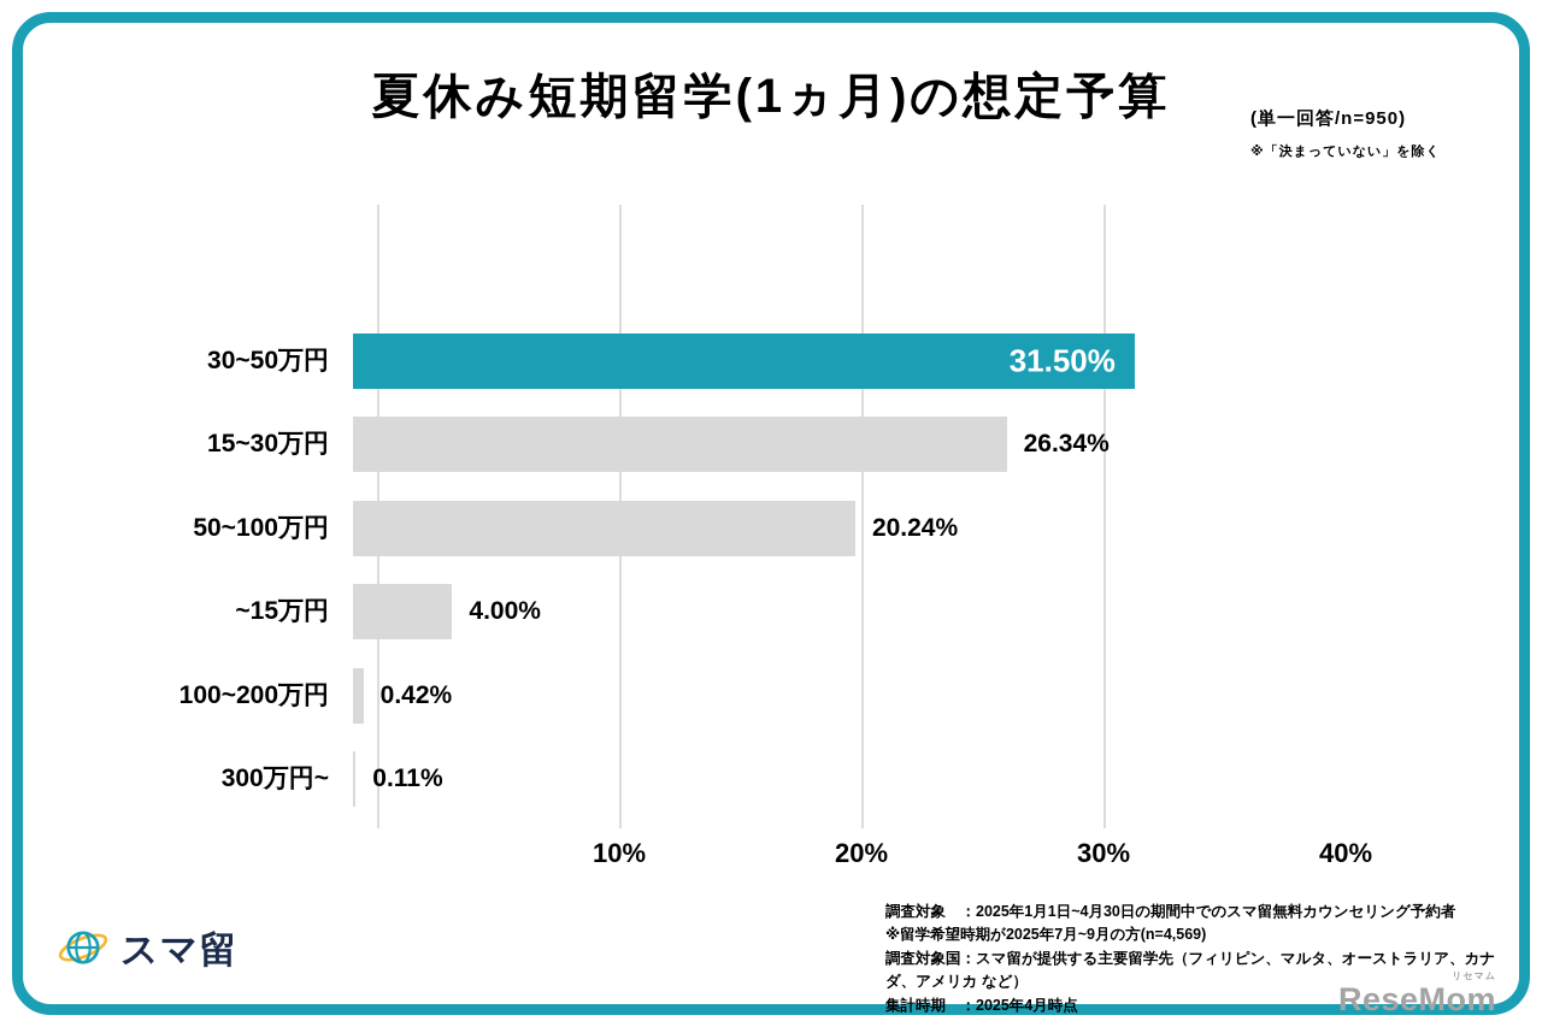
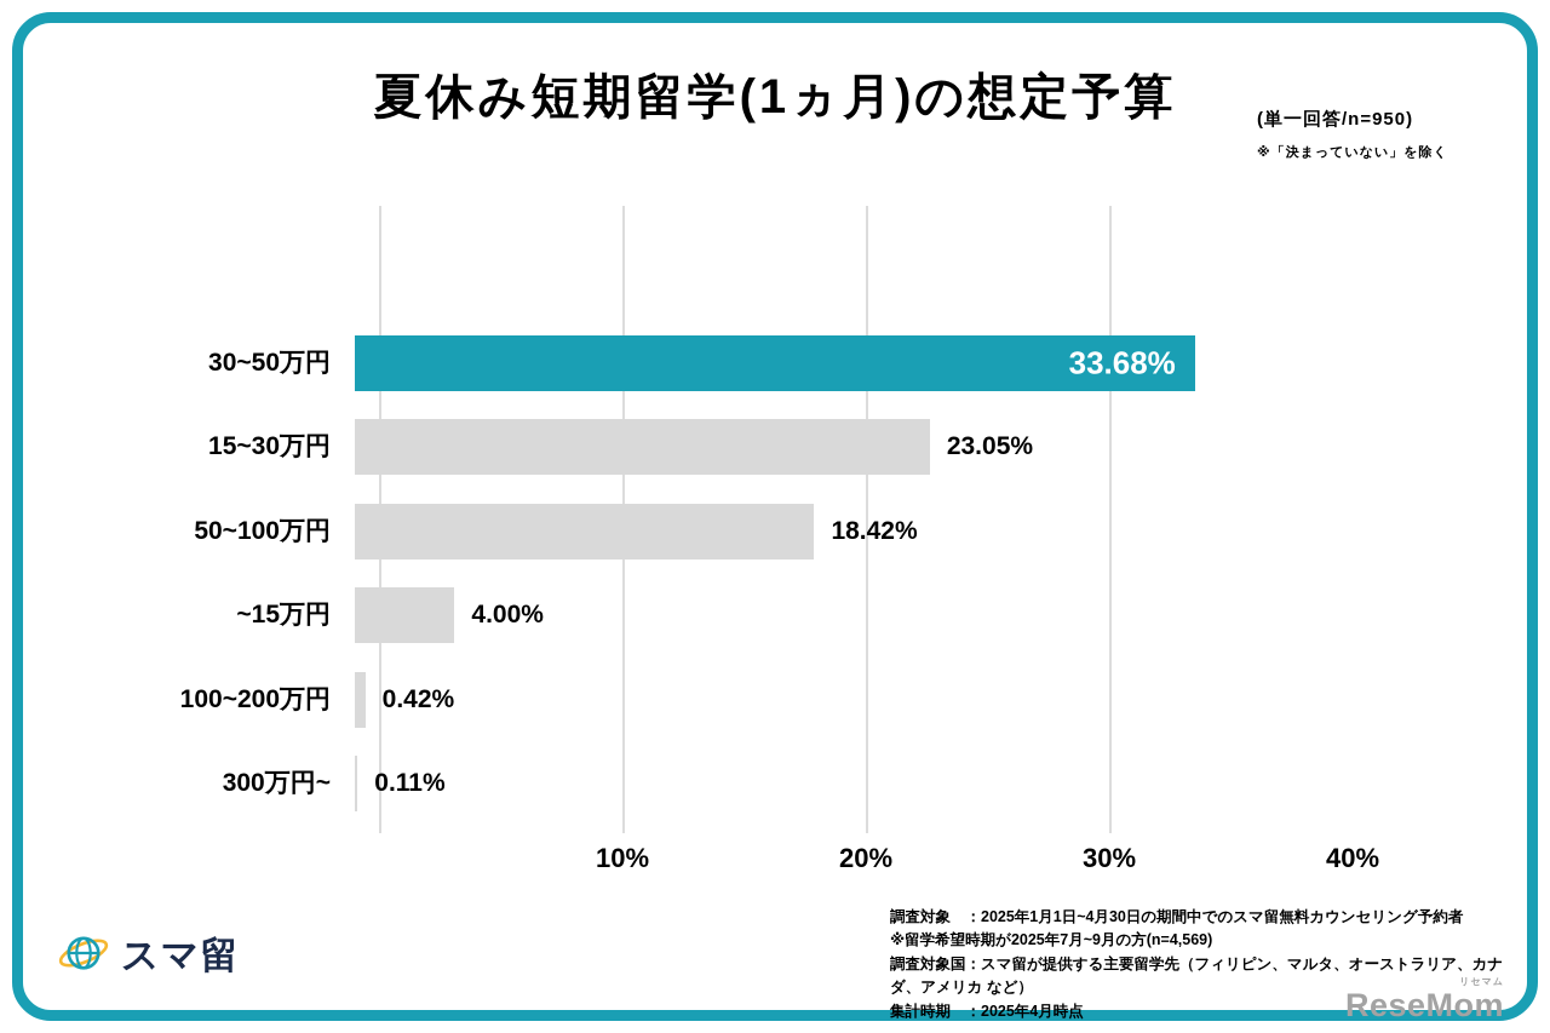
30~50万円: 31.50% -> 33.68%
15~30万円: 26.34% -> 23.05%
50~100万円: 20.24% -> 18.42%
